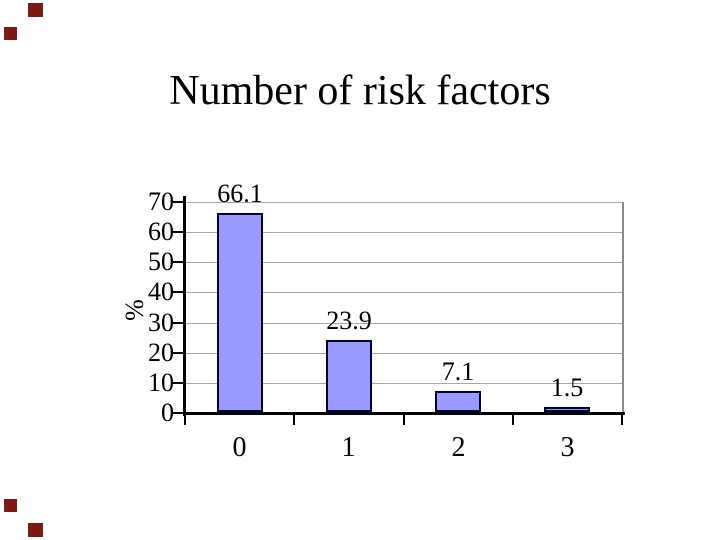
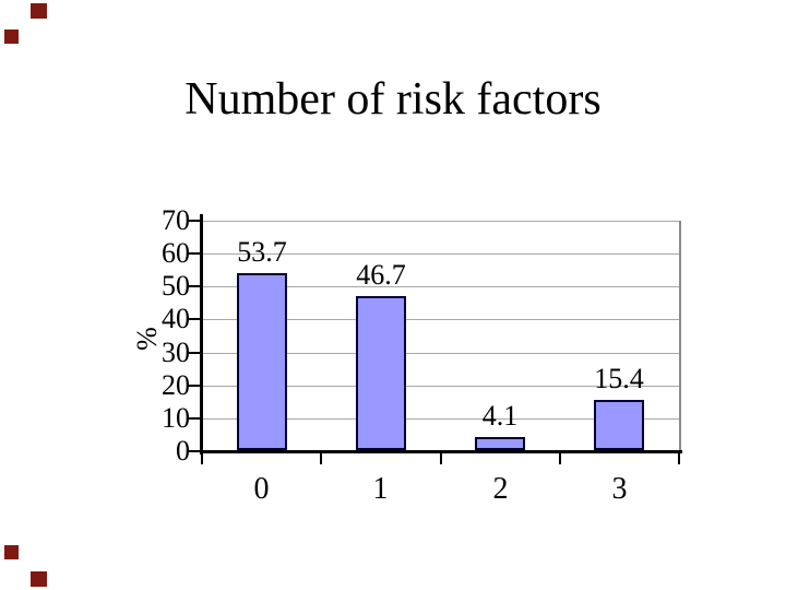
0: 66.1 -> 53.7
1: 23.9 -> 46.7
2: 7.1 -> 4.1
3: 1.5 -> 15.4
